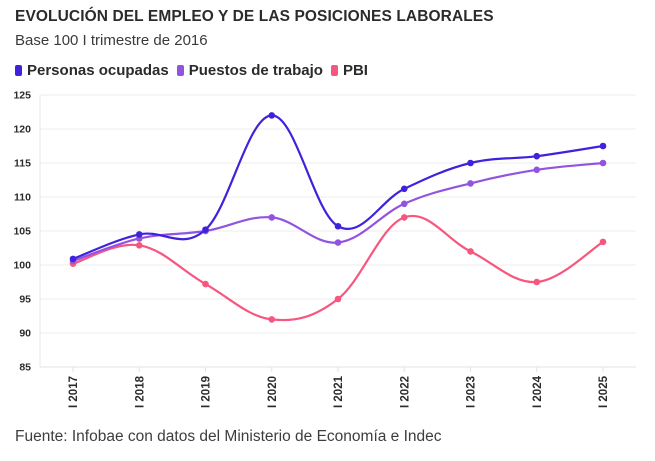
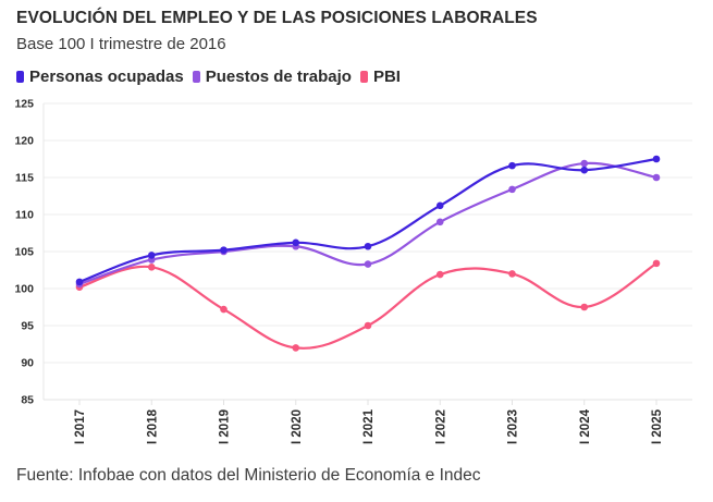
Personas ocupadas/I 2020: 122 -> 106
Puestos de trabajo/I 2020: 107 -> 106
PBI/I 2022: 107 -> 102
Personas ocupadas/I 2023: 115 -> 117
Puestos de trabajo/I 2023: 112 -> 113
Puestos de trabajo/I 2024: 114 -> 117
